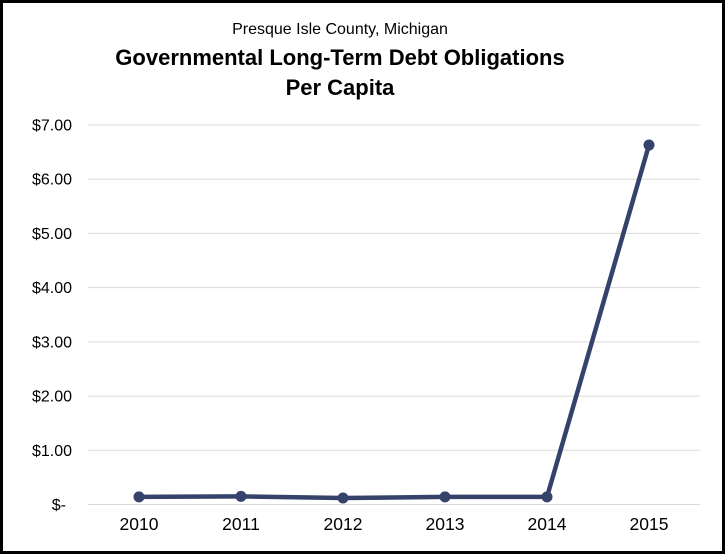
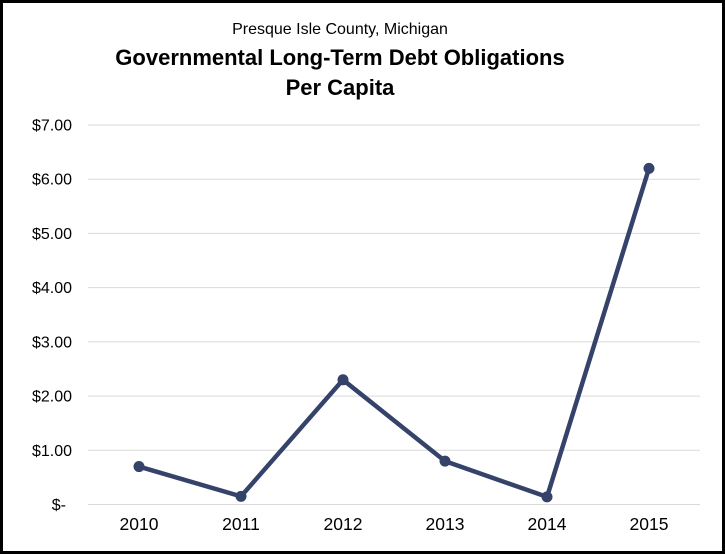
2010: $0.1 -> $0.7
2012: $0.1 -> $2.3
2013: $0.1 -> $0.8
2015: $6.6 -> $6.2
